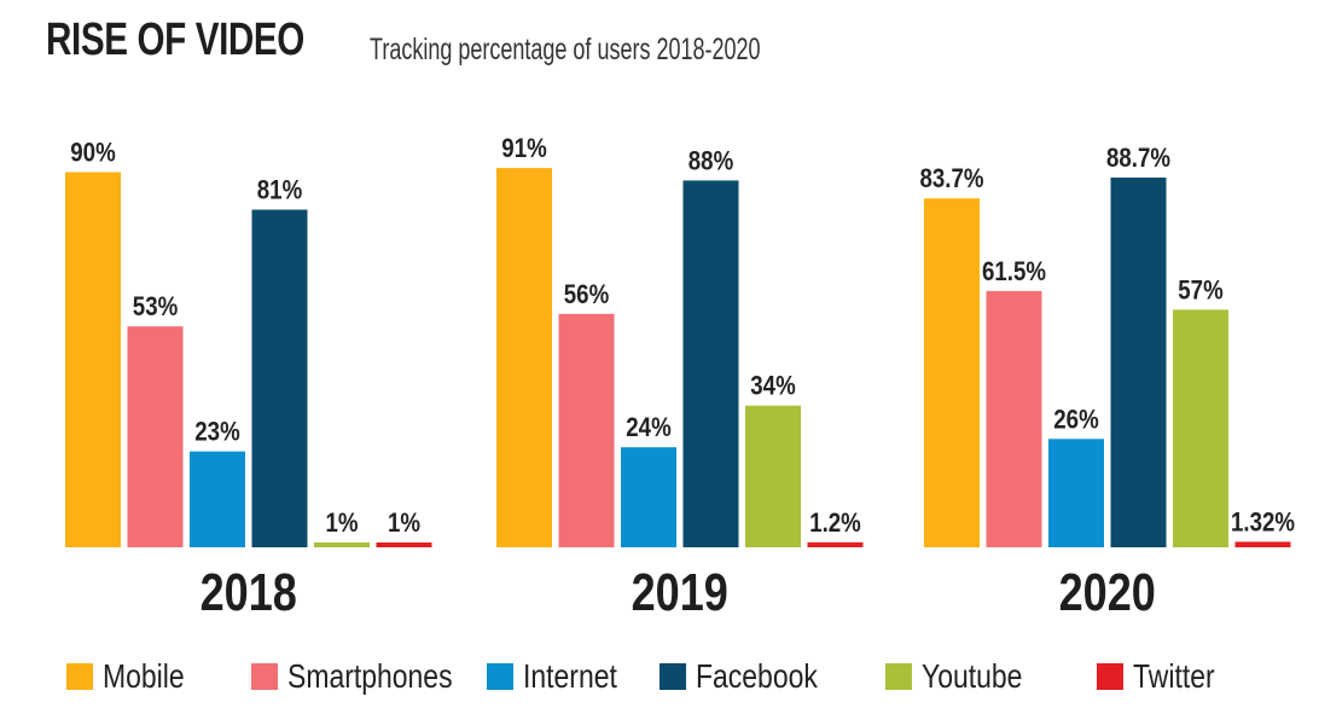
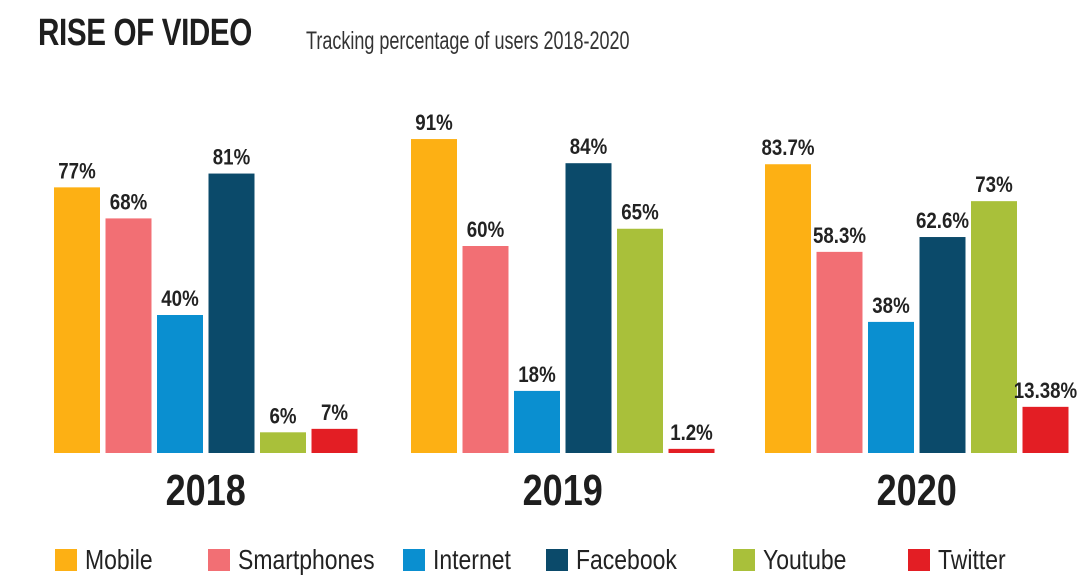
Mobile/2018: 90% -> 77%
Smartphones/2018: 53% -> 68%
Internet/2018: 23% -> 40%
Youtube/2018: 1% -> 6%
Twitter/2018: 1% -> 7%
Smartphones/2019: 56% -> 60%
Internet/2019: 24% -> 18%
Facebook/2019: 88% -> 84%
Youtube/2019: 34% -> 65%
Smartphones/2020: 61.5% -> 58.3%
Internet/2020: 26% -> 38%
Facebook/2020: 88.7% -> 62.6%
Youtube/2020: 57% -> 73%
Twitter/2020: 1.32% -> 13.38%
